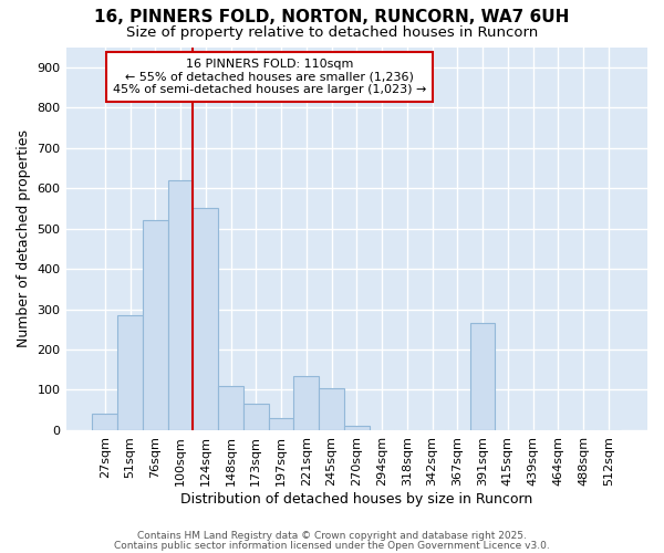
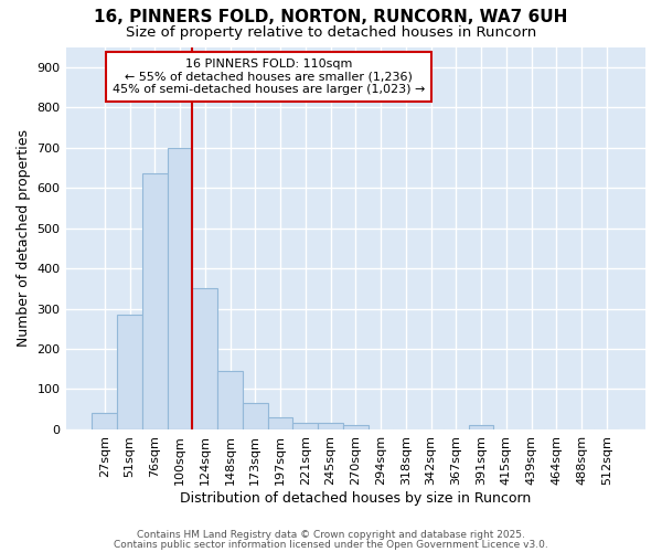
76sqm: 520 -> 635
100sqm: 620 -> 700
124sqm: 550 -> 350
148sqm: 110 -> 145
221sqm: 135 -> 15
245sqm: 105 -> 15
391sqm: 265 -> 10
